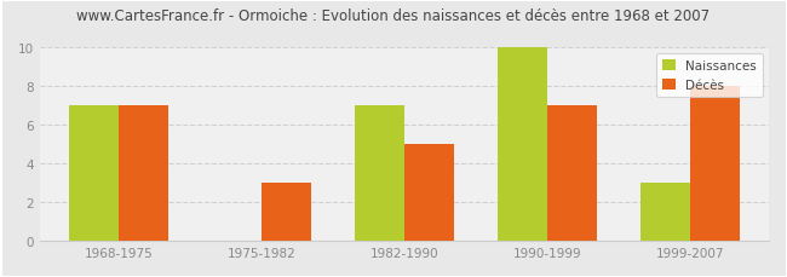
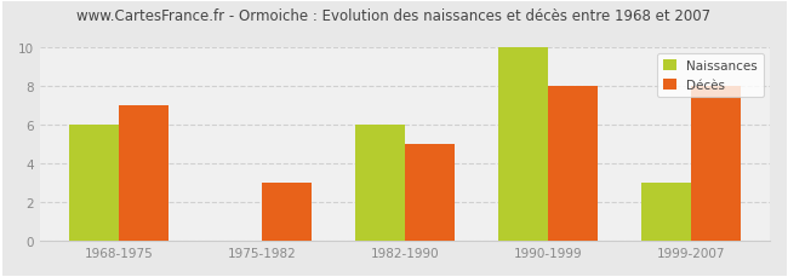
Naissances/1968-1975: 7 -> 6
Naissances/1982-1990: 7 -> 6
Décès/1990-1999: 7 -> 8
